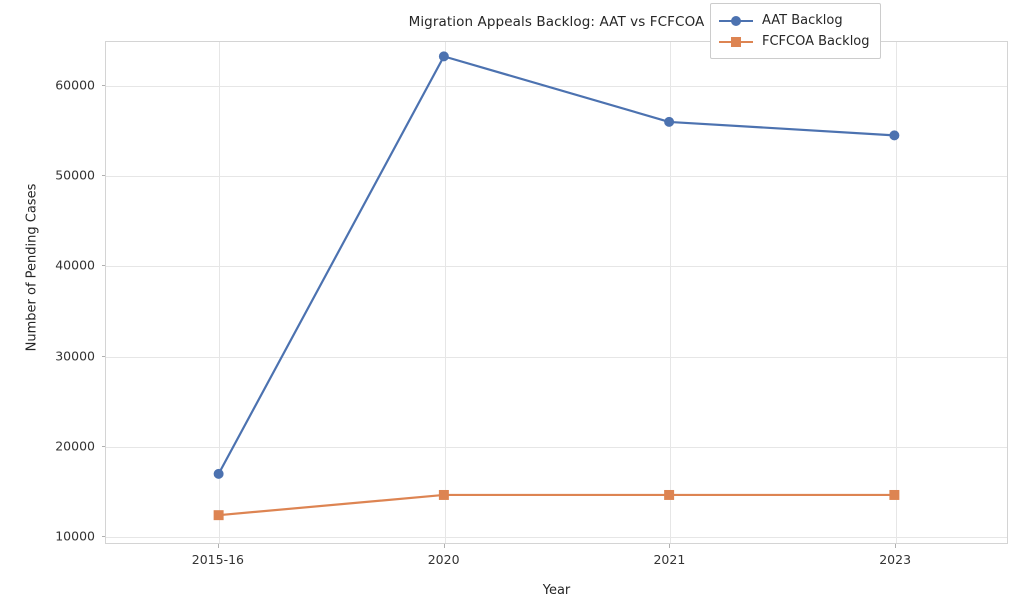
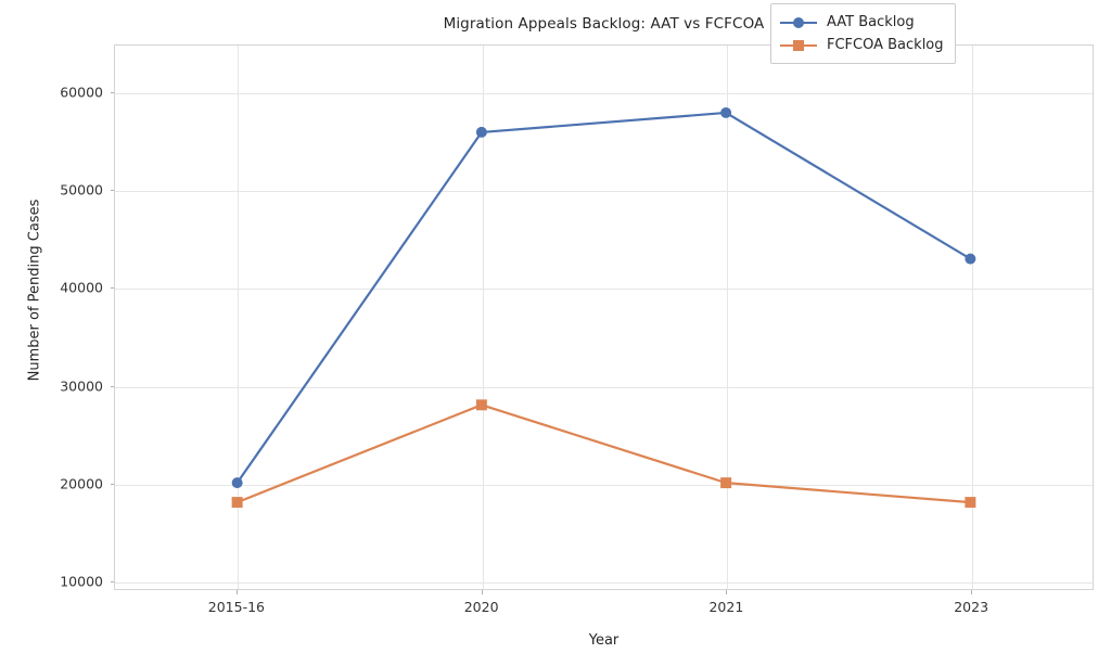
AAT Backlog/2015-16: 17000 -> 20000
FCFCOA Backlog/2015-16: 12000 -> 18000
AAT Backlog/2020: 63000 -> 56000
FCFCOA Backlog/2020: 14000 -> 28000
AAT Backlog/2021: 56000 -> 58000
FCFCOA Backlog/2021: 14000 -> 20000
AAT Backlog/2023: 54000 -> 43000
FCFCOA Backlog/2023: 14000 -> 18000
